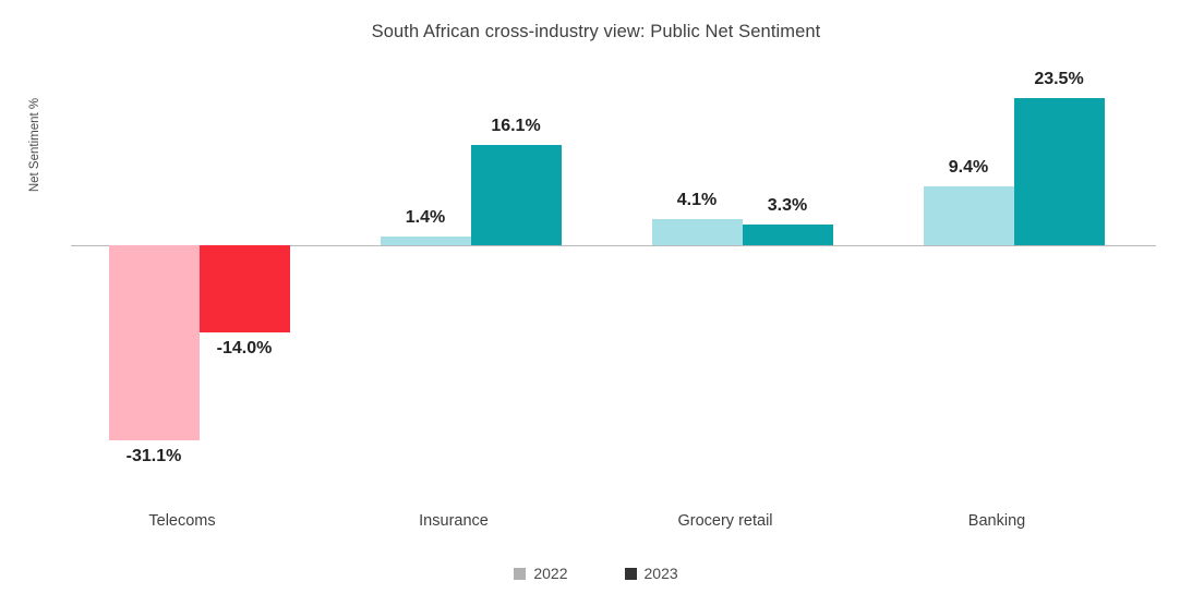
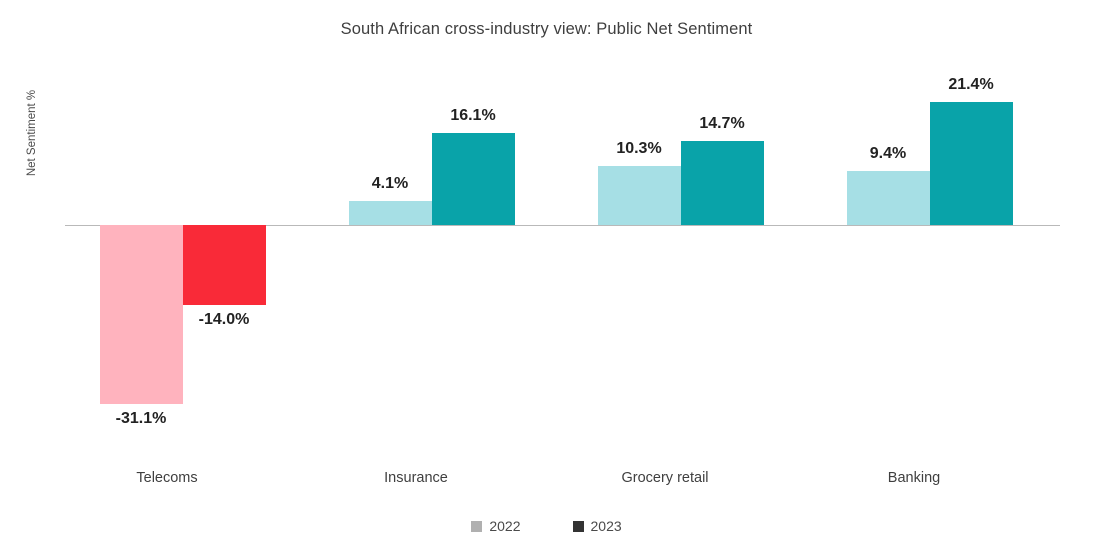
2022/Insurance: 1.4% -> 4.1%
2022/Grocery retail: 4.1% -> 10.3%
2023/Grocery retail: 3.3% -> 14.7%
2023/Banking: 23.5% -> 21.4%
